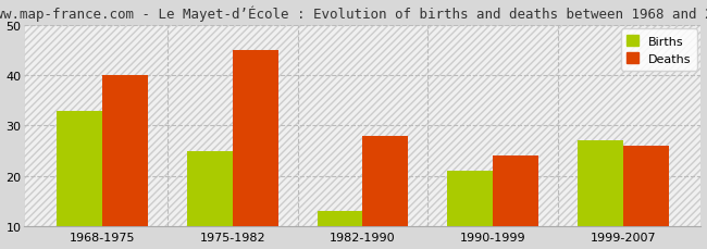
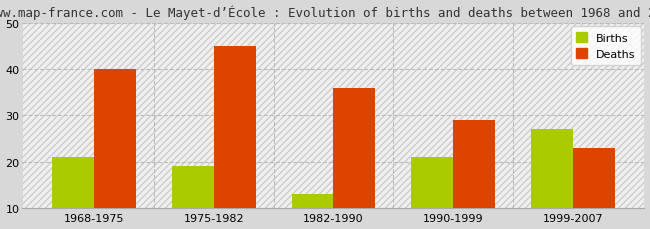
Births/1968-1975: 33 -> 21
Births/1975-1982: 25 -> 19
Deaths/1982-1990: 28 -> 36
Deaths/1990-1999: 24 -> 29
Deaths/1999-2007: 26 -> 23
